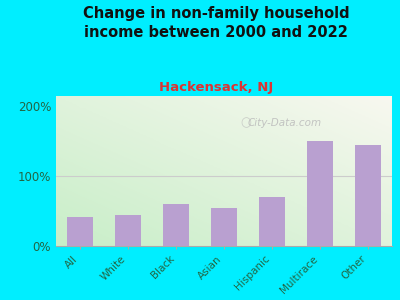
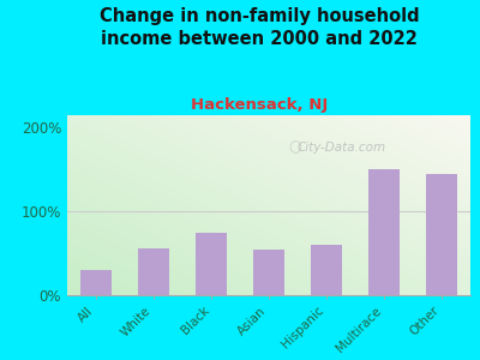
All: 42% -> 30%
White: 45% -> 56%
Black: 60% -> 74%
Hispanic: 70% -> 60%
